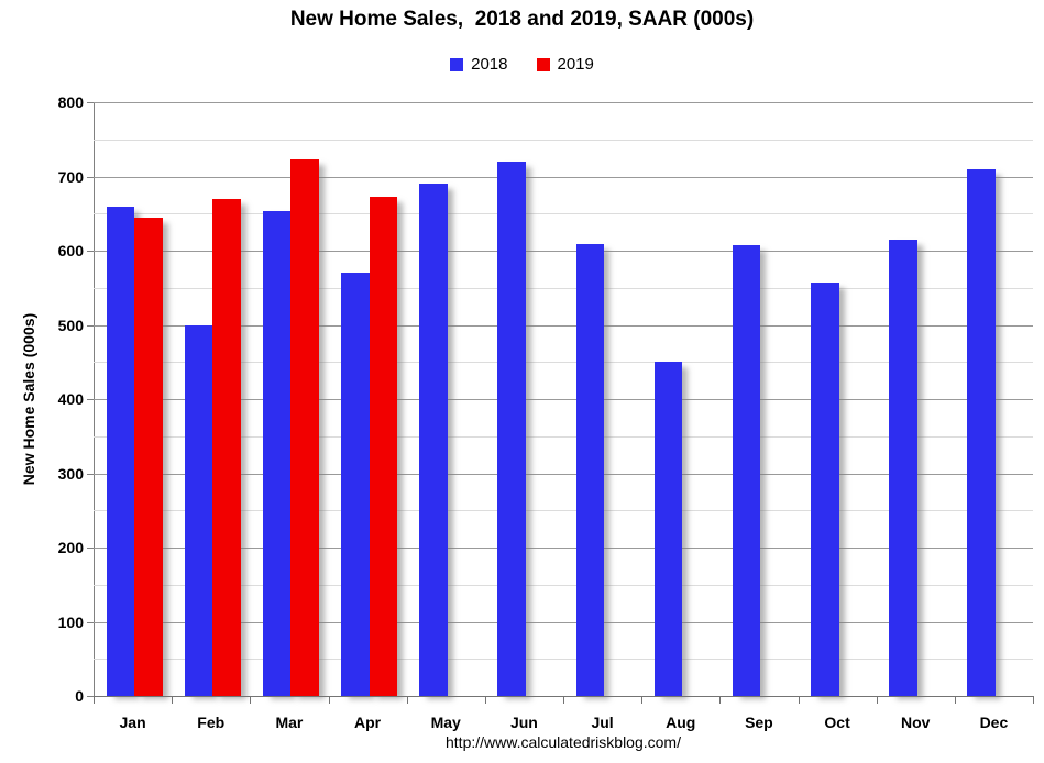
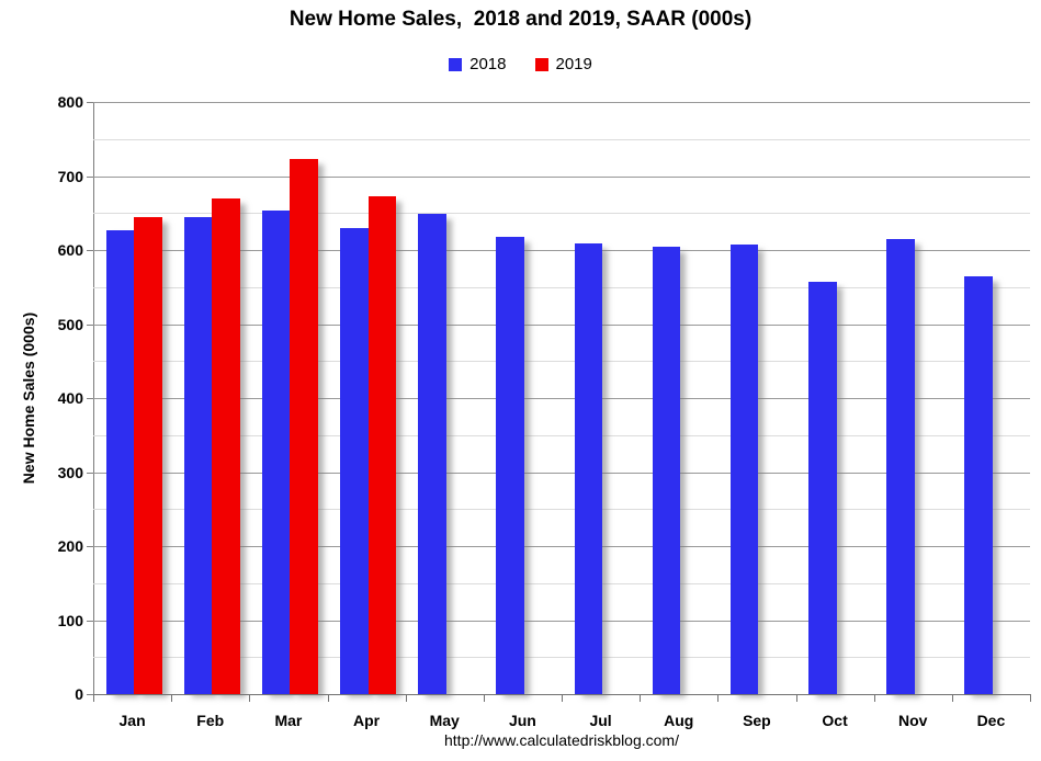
2018/Jan: 660 -> 630
2018/Feb: 500 -> 640
2018/Apr: 570 -> 630
2018/May: 690 -> 650
2018/Jun: 720 -> 620
2018/Aug: 450 -> 600
2018/Dec: 710 -> 560
